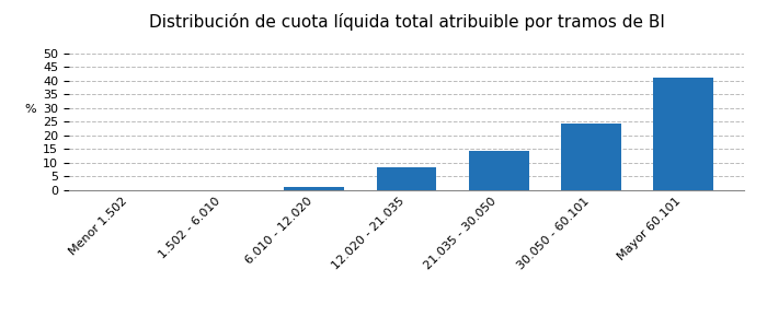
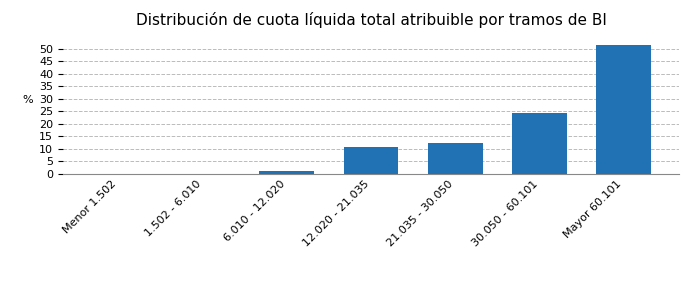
12.020 - 21.035: 8.5 -> 10.7
21.035 - 30.050: 14.5 -> 12.5
Mayor 60.101: 41.0 -> 51.5
